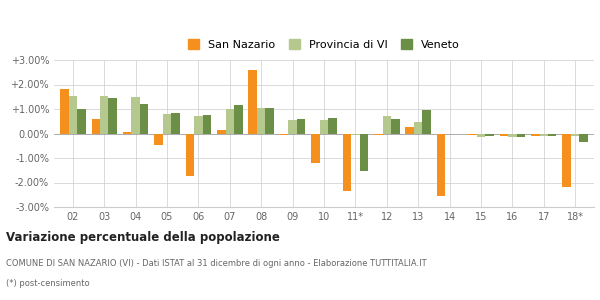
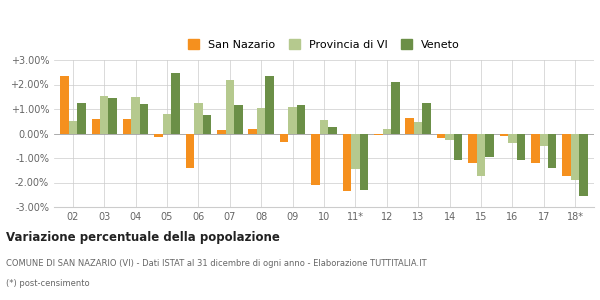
San Nazario/02: 1.80% -> 2.35%
Provincia di VI/02: 1.55% -> 0.50%
Veneto/02: 1.00% -> 1.25%
San Nazario/04: 0.05% -> 0.60%
San Nazario/05: -0.45% -> -0.15%
Veneto/05: 0.85% -> 2.45%
San Nazario/06: -1.75% -> -1.40%
Provincia di VI/06: 0.70% -> 1.25%
Provincia di VI/07: 1.00% -> 2.20%
San Nazario/08: 2.60% -> 0.20%
Veneto/08: 1.05% -> 2.35%
San Nazario/09: -0.05% -> -0.35%
Provincia di VI/09: 0.55% -> 1.10%
Veneto/09: 0.60% -> 1.15%
San Nazario/10: -1.20% -> -2.10%
Veneto/10: 0.62% -> 0.25%
Provincia di VI/11*: -0.05% -> -1.45%
Veneto/11*: -1.55% -> -2.30%
Provincia di VI/12: 0.70% -> 0.20%
Veneto/12: 0.58% -> 2.10%
San Nazario/13: 0.28% -> 0.65%
Veneto/13: 0.95% -> 1.25%
San Nazario/14: -2.55% -> -0.20%
Provincia di VI/14: -0.02% -> -0.25%
Veneto/14: -0.02% -> -1.10%
San Nazario/15: -0.08% -> -1.20%
Provincia di VI/15: -0.15% -> -1.75%
Veneto/15: -0.10% -> -0.95%
Provincia di VI/16: -0.15% -> -0.40%
Veneto/16: -0.15% -> -1.10%
San Nazario/17: -0.10% -> -1.20%
Provincia di VI/17: -0.10% -> -0.50%
Veneto/17: -0.12% -> -1.40%
San Nazario/18*: -2.20% -> -1.75%
Provincia di VI/18*: -0.10% -> -1.90%
Veneto/18*: -0.35% -> -2.55%
